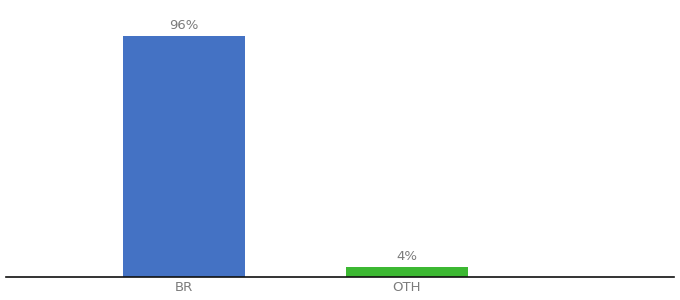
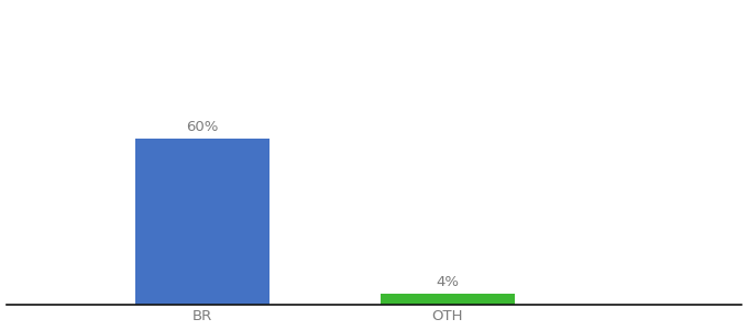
BR: 96% -> 60%
